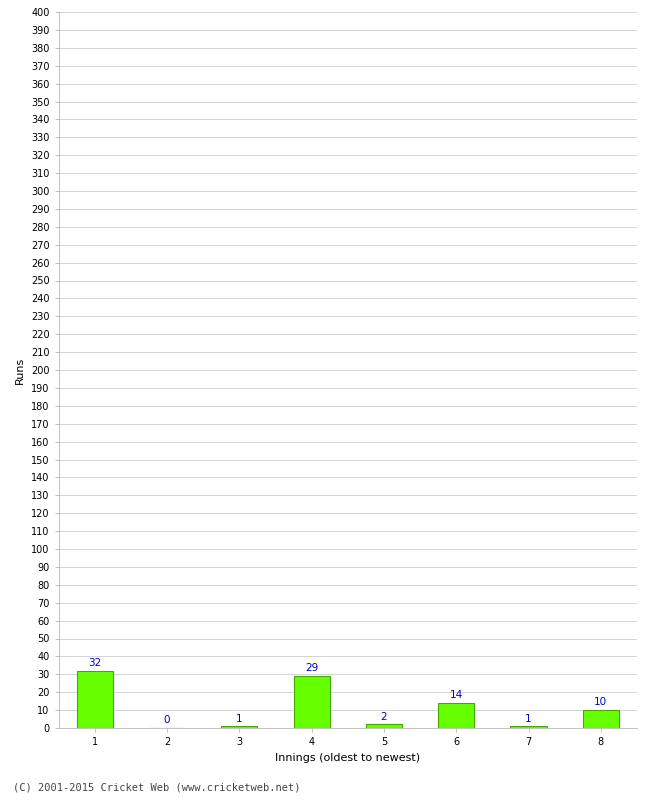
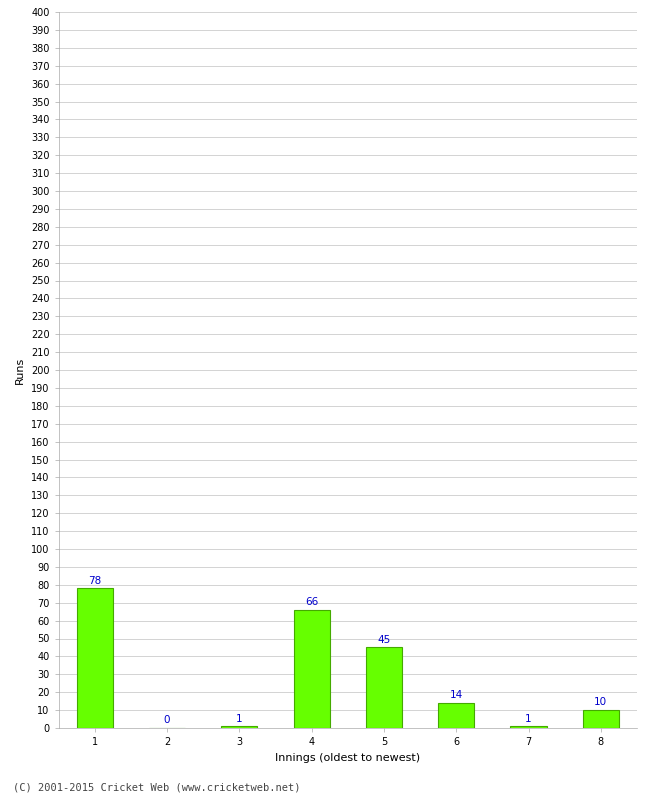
1: 32 -> 78
4: 29 -> 66
5: 2 -> 45
